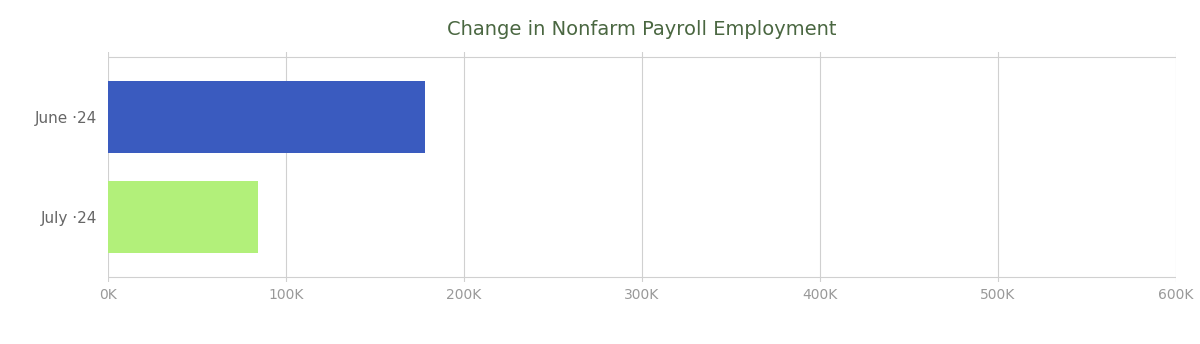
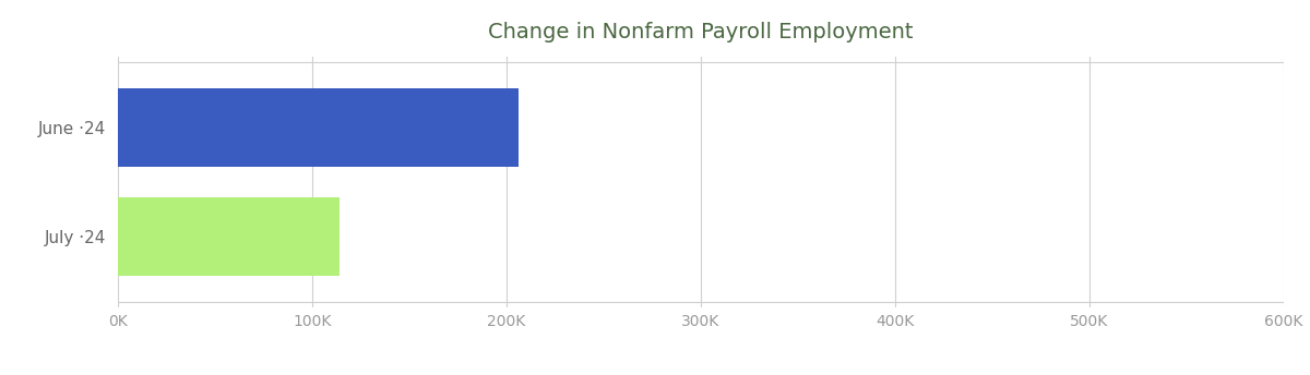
June ‧24: 178K -> 206K
July ‧24: 84K -> 114K
